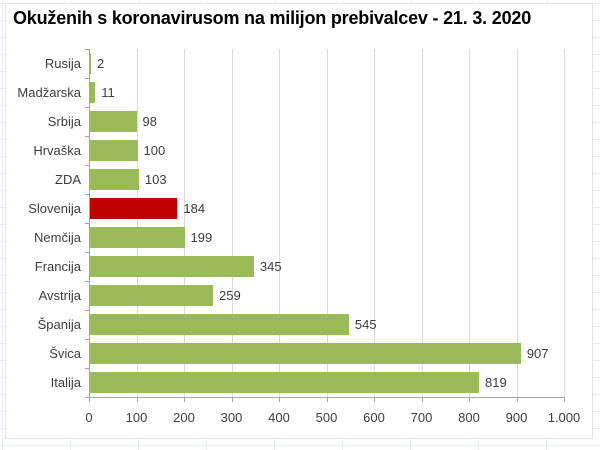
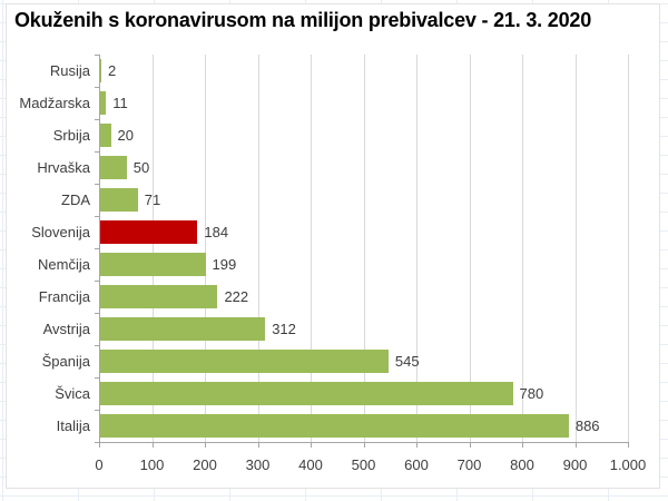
Srbija: 98 -> 20
Hrvaška: 100 -> 50
ZDA: 103 -> 71
Francija: 345 -> 222
Avstrija: 259 -> 312
Švica: 907 -> 780
Italija: 819 -> 886
